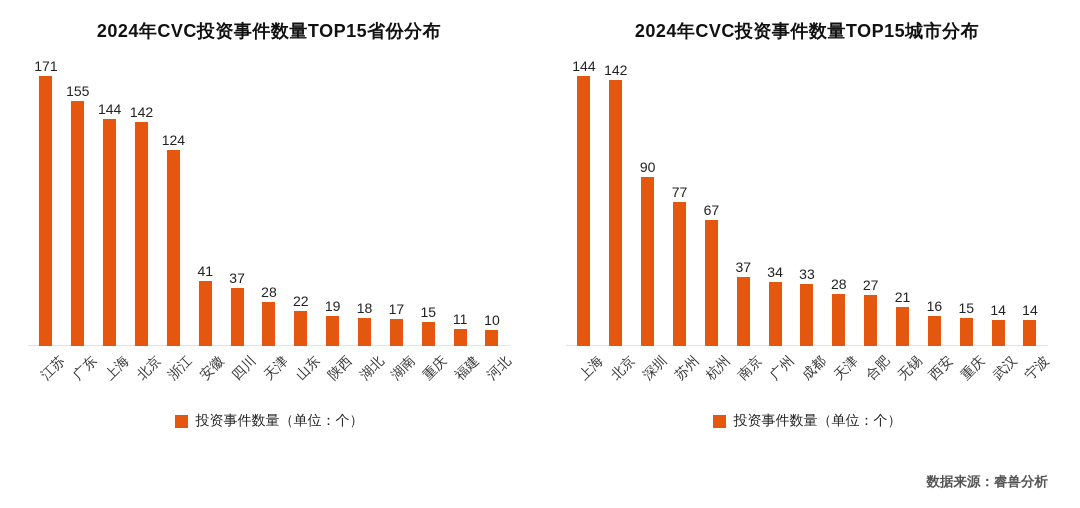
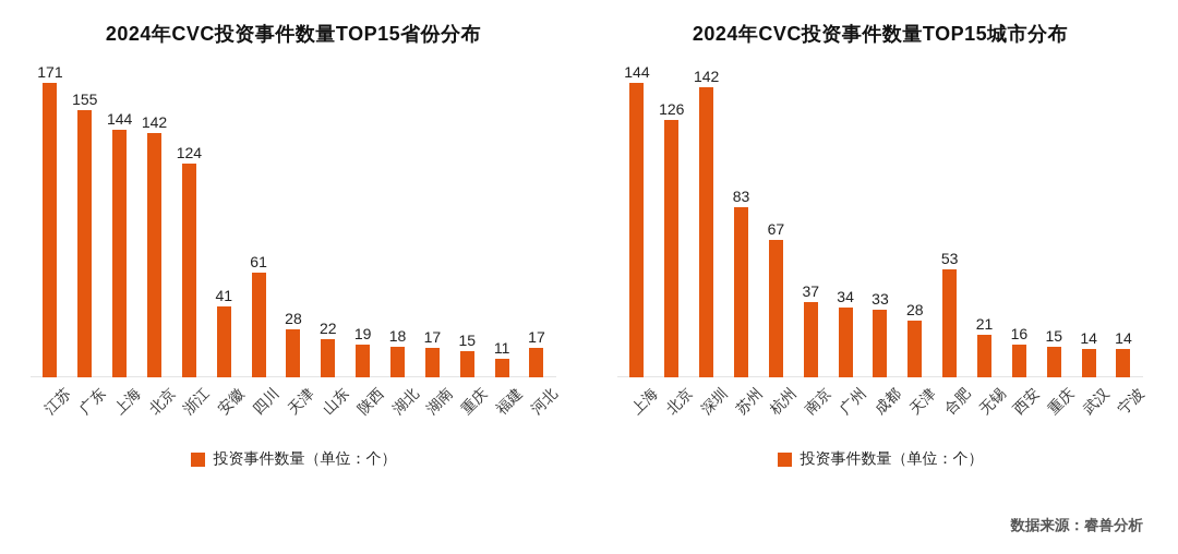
2024年CVC投资事件数量TOP15省份分布/四川: 37 -> 61
2024年CVC投资事件数量TOP15省份分布/河北: 10 -> 17
2024年CVC投资事件数量TOP15城市分布/北京: 142 -> 126
2024年CVC投资事件数量TOP15城市分布/深圳: 90 -> 142
2024年CVC投资事件数量TOP15城市分布/苏州: 77 -> 83
2024年CVC投资事件数量TOP15城市分布/合肥: 27 -> 53
